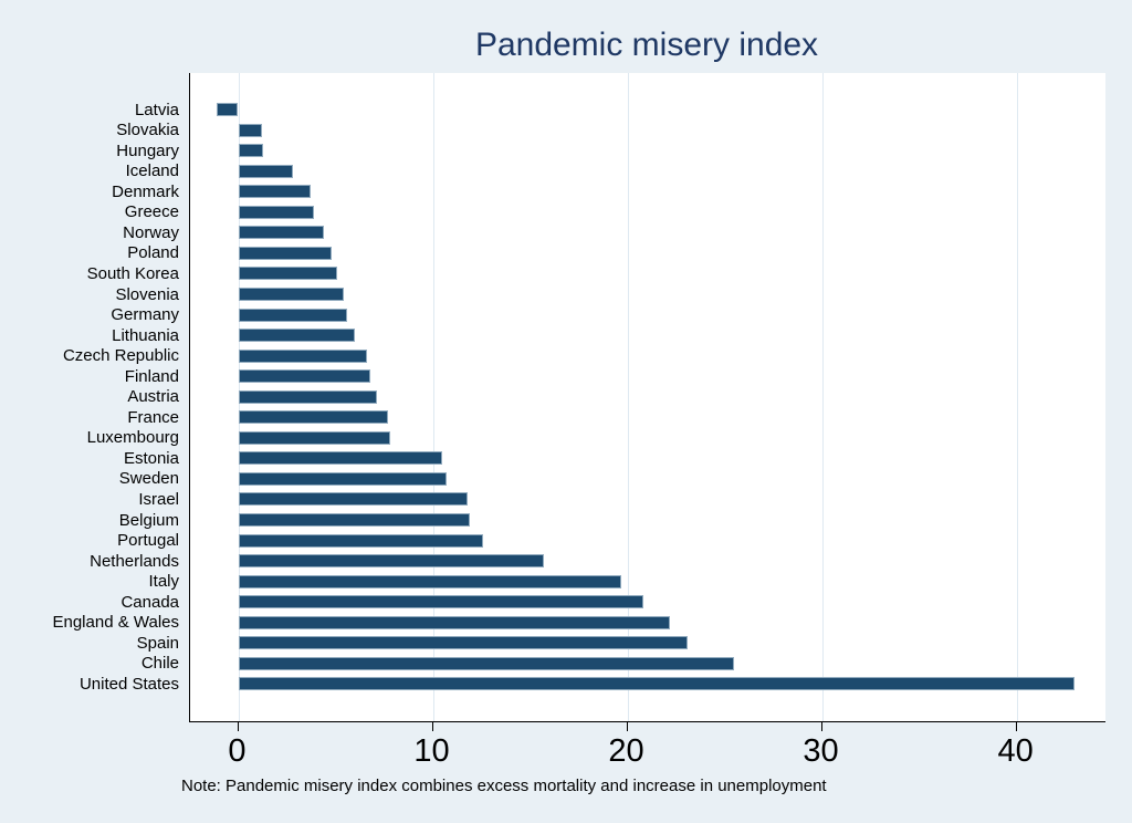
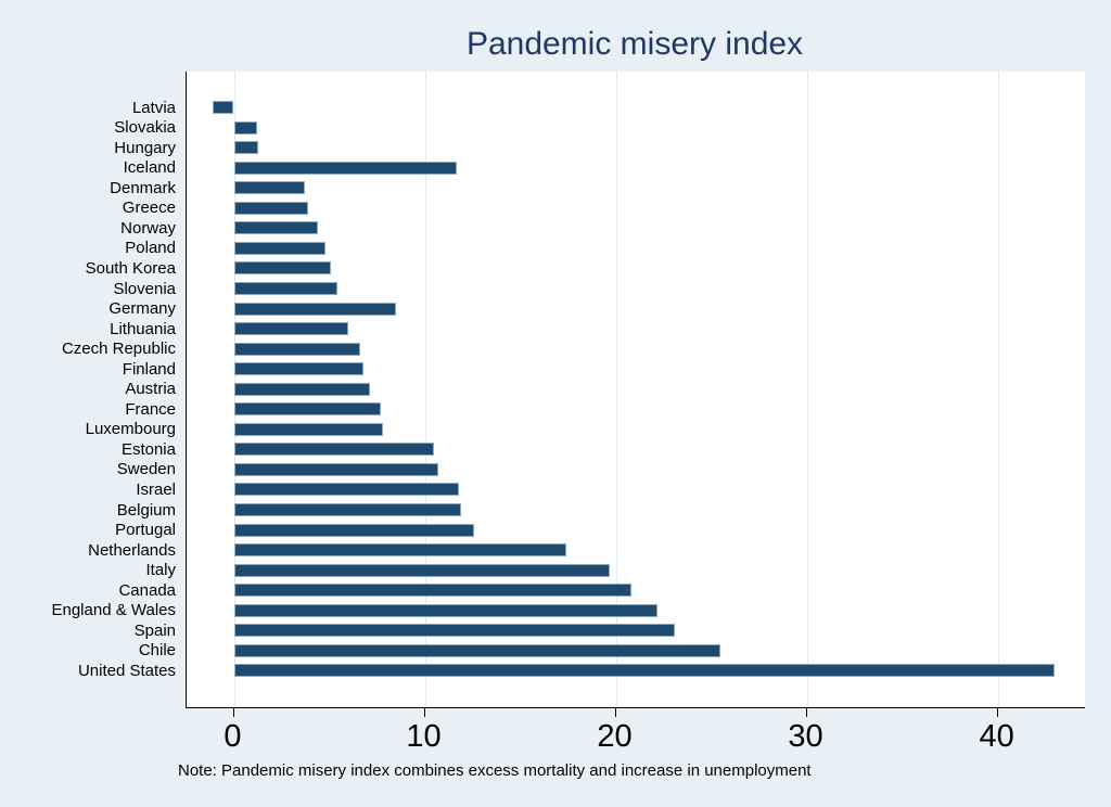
Iceland: 2.8 -> 11.7
Germany: 5.6 -> 8.5
Netherlands: 15.7 -> 17.4
